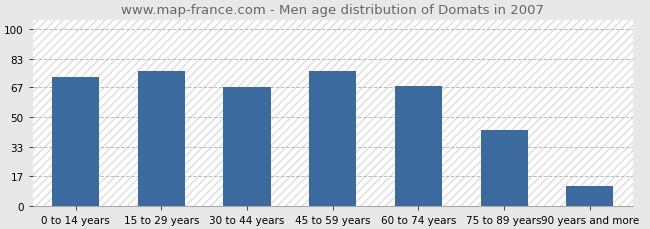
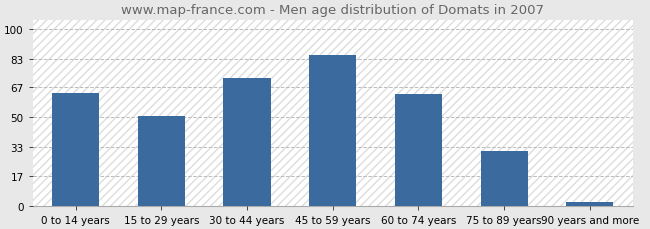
0 to 14 years: 73 -> 64
15 to 29 years: 76 -> 51
30 to 44 years: 67 -> 72
45 to 59 years: 76 -> 85
60 to 74 years: 68 -> 63
75 to 89 years: 43 -> 31
90 years and more: 11 -> 2
